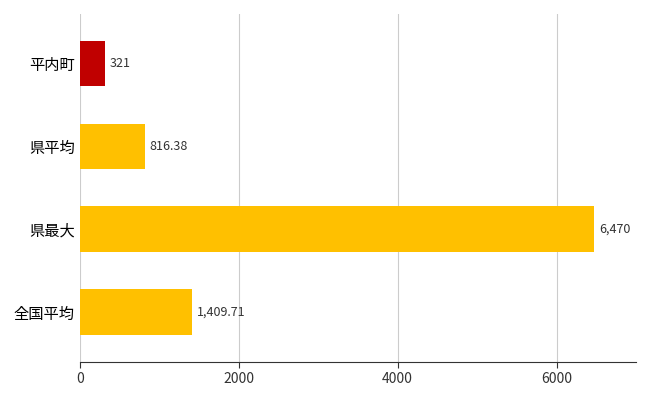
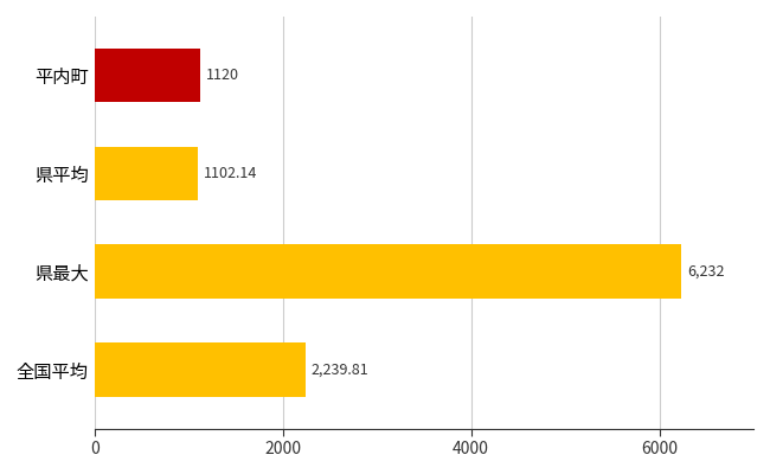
平内町: 321 -> 1120
県平均: 816.38 -> 1102.14
県最大: 6,470 -> 6,232
全国平均: 1,409.71 -> 2,239.81
